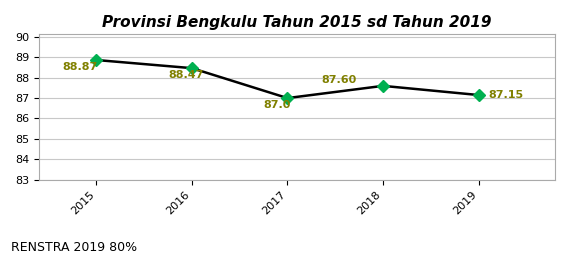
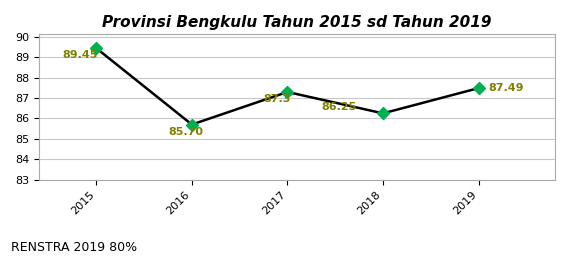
2015: 88.87 -> 89.45
2016: 88.47 -> 85.70
2017: 87.0 -> 87.3
2018: 87.60 -> 86.25
2019: 87.15 -> 87.49
